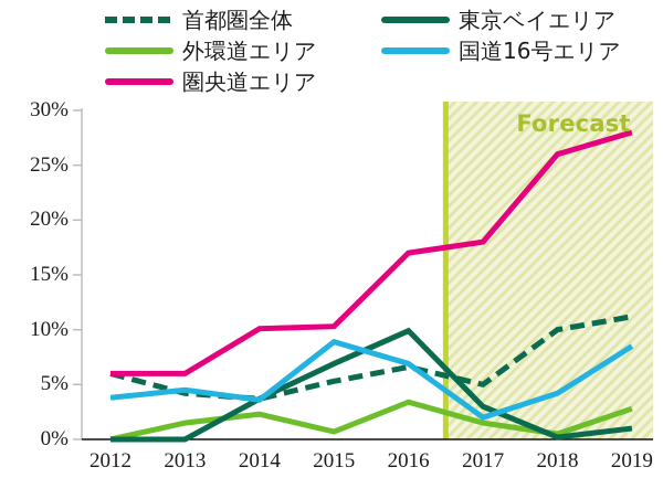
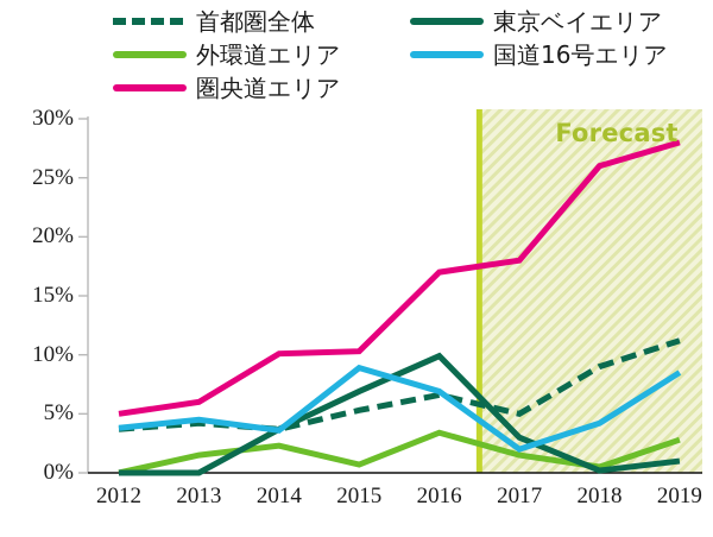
首都圏全体/2012: 6% -> 4%
圏央道エリア/2012: 6% -> 5%
首都圏全体/2018: 10% -> 9%
